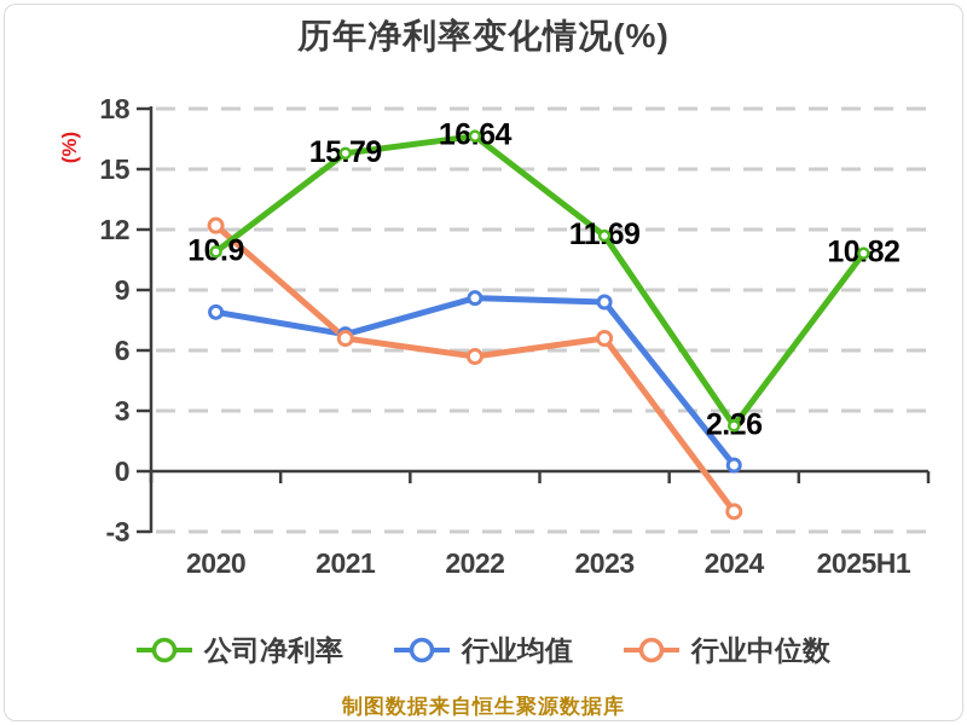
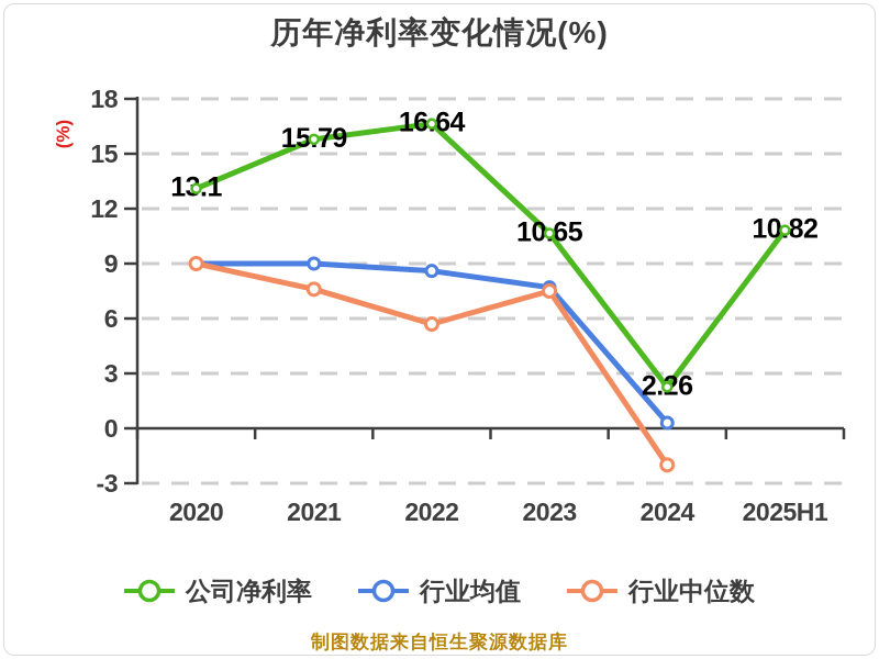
公司净利率/2020: 10.9 -> 13.1
行业均值/2020: 7.9 -> 9.0
行业中位数/2020: 12.2 -> 9.0
行业均值/2021: 6.8 -> 9.0
行业中位数/2021: 6.6 -> 7.6
公司净利率/2023: 11.69 -> 10.65
行业均值/2023: 8.4 -> 7.7
行业中位数/2023: 6.6 -> 7.5
